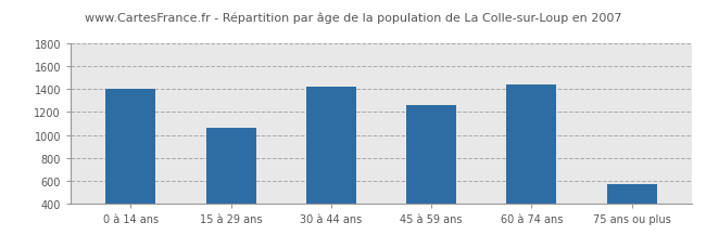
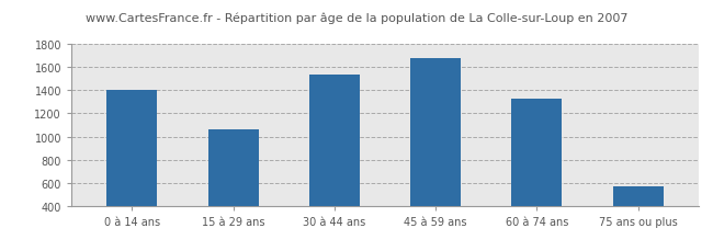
30 à 44 ans: 1420 -> 1540
45 à 59 ans: 1260 -> 1680
60 à 74 ans: 1440 -> 1320
